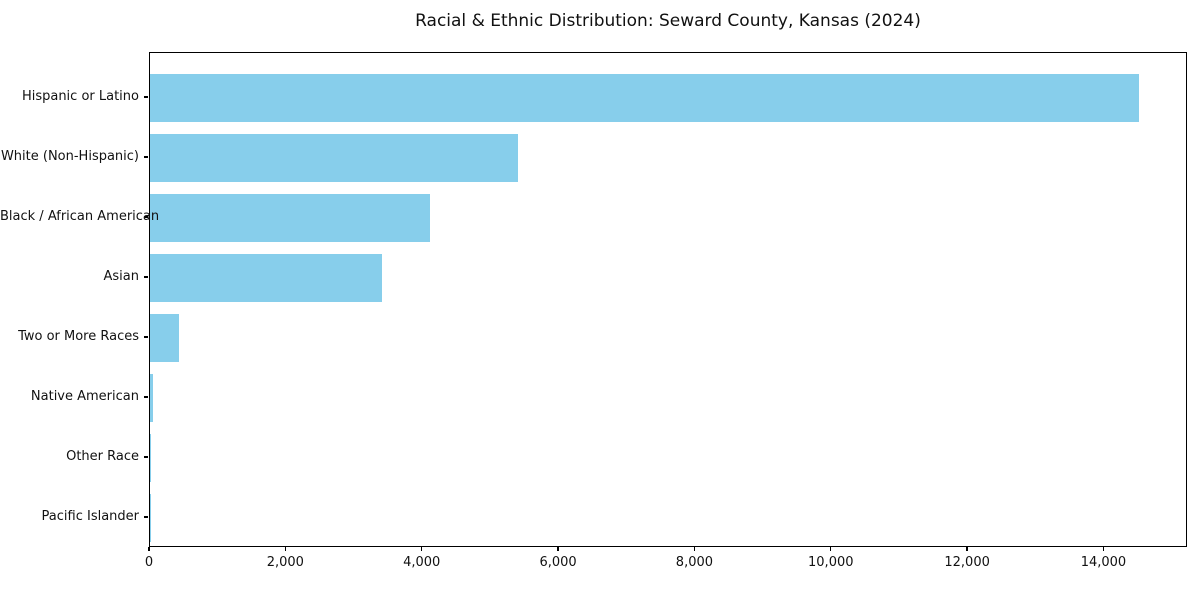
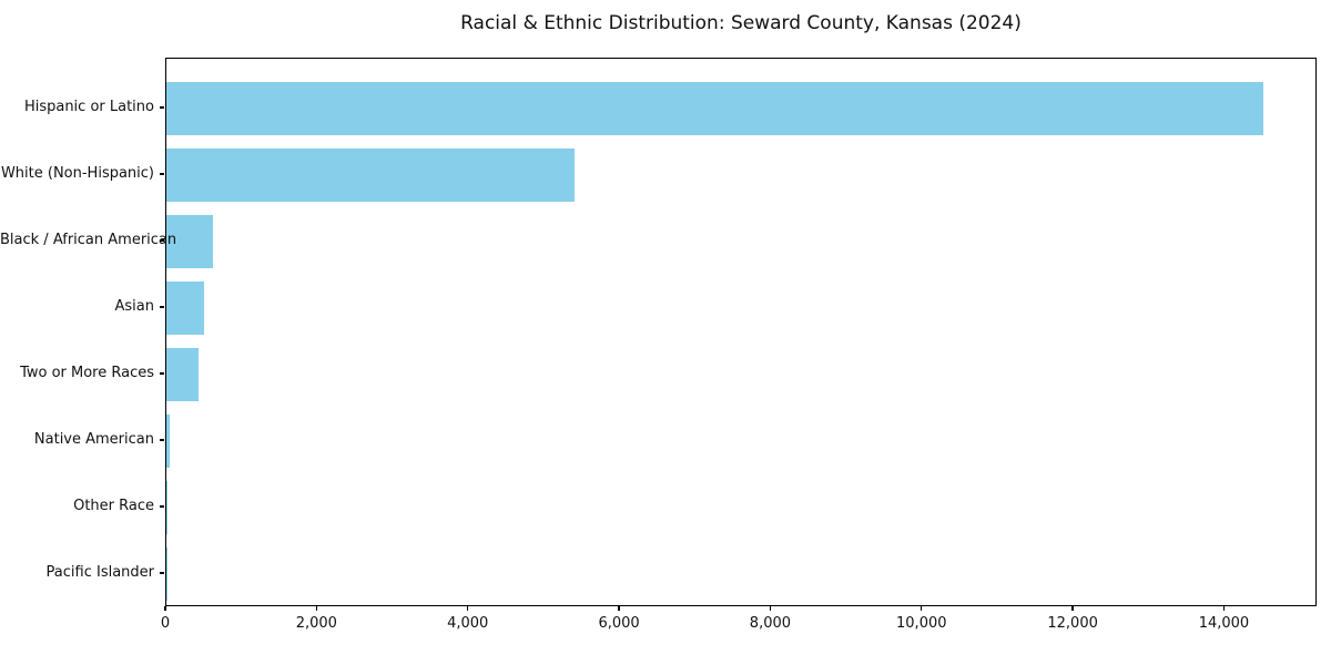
Black / African American: 4100 -> 600
Asian: 3400 -> 500
